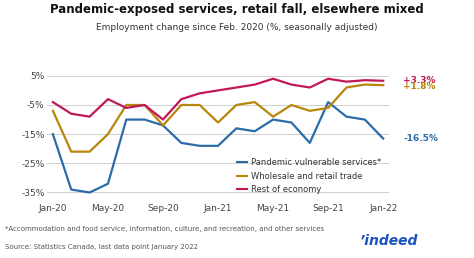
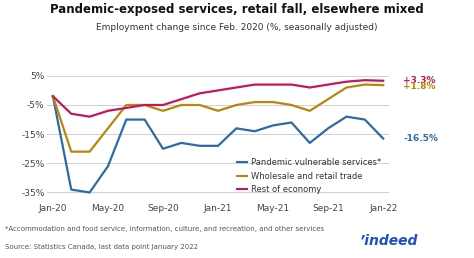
Pandemic vulnerable services*/Jan-20: -15.0% -> -2.0%
Wholesale and retail trade/Jan-20: -7.0% -> -2.0%
Rest of economy/Jan-20: -4.0% -> -2.0%
Pandemic vulnerable services*/May-20: -32.0% -> -26.0%
Wholesale and retail trade/May-20: -15.0% -> -13.0%
Rest of economy/May-20: -3.0% -> -7.0%
Pandemic vulnerable services*/Sep-20: -12.0% -> -20.0%
Wholesale and retail trade/Sep-20: -12.0% -> -7.0%
Rest of economy/Sep-20: -10.0% -> -5.0%
Wholesale and retail trade/Jan-21: -11.0% -> -7.0%
Pandemic vulnerable services*/May-21: -10.0% -> -12.0%
Wholesale and retail trade/May-21: -9.0% -> -4.0%
Rest of economy/May-21: 4.0% -> 2.0%
Pandemic vulnerable services*/Sep-21: -4.0% -> -13.0%
Wholesale and retail trade/Sep-21: -6.0% -> -3.0%
Rest of economy/Sep-21: 4.0% -> 2.0%
